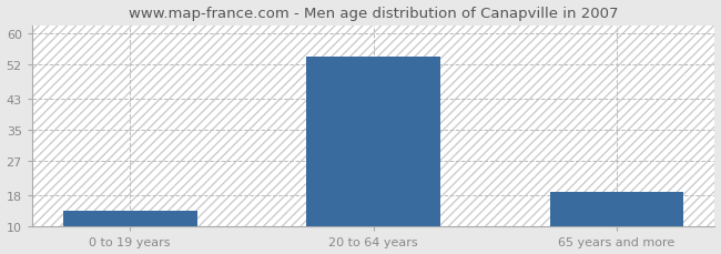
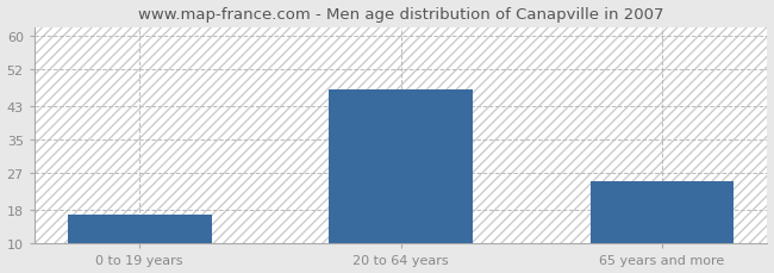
0 to 19 years: 14 -> 17
20 to 64 years: 54 -> 47
65 years and more: 19 -> 25
